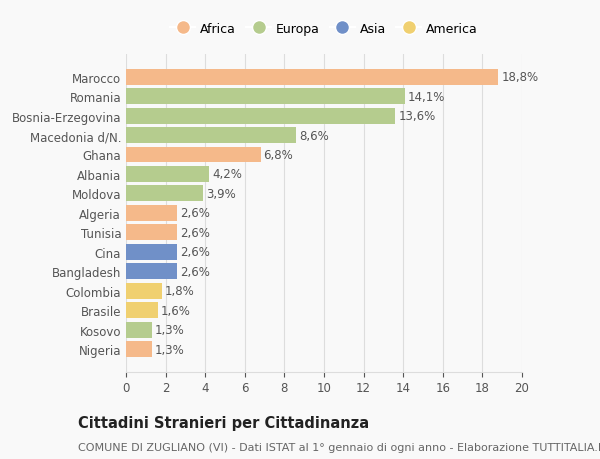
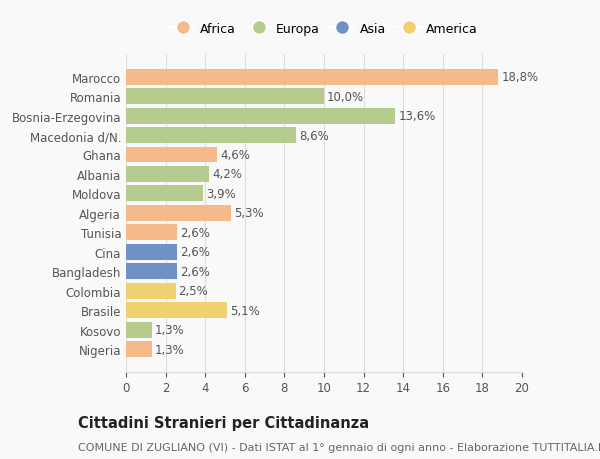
Romania: 14,1% -> 10,0%
Ghana: 6,8% -> 4,6%
Algeria: 2,6% -> 5,3%
Colombia: 1,8% -> 2,5%
Brasile: 1,6% -> 5,1%
